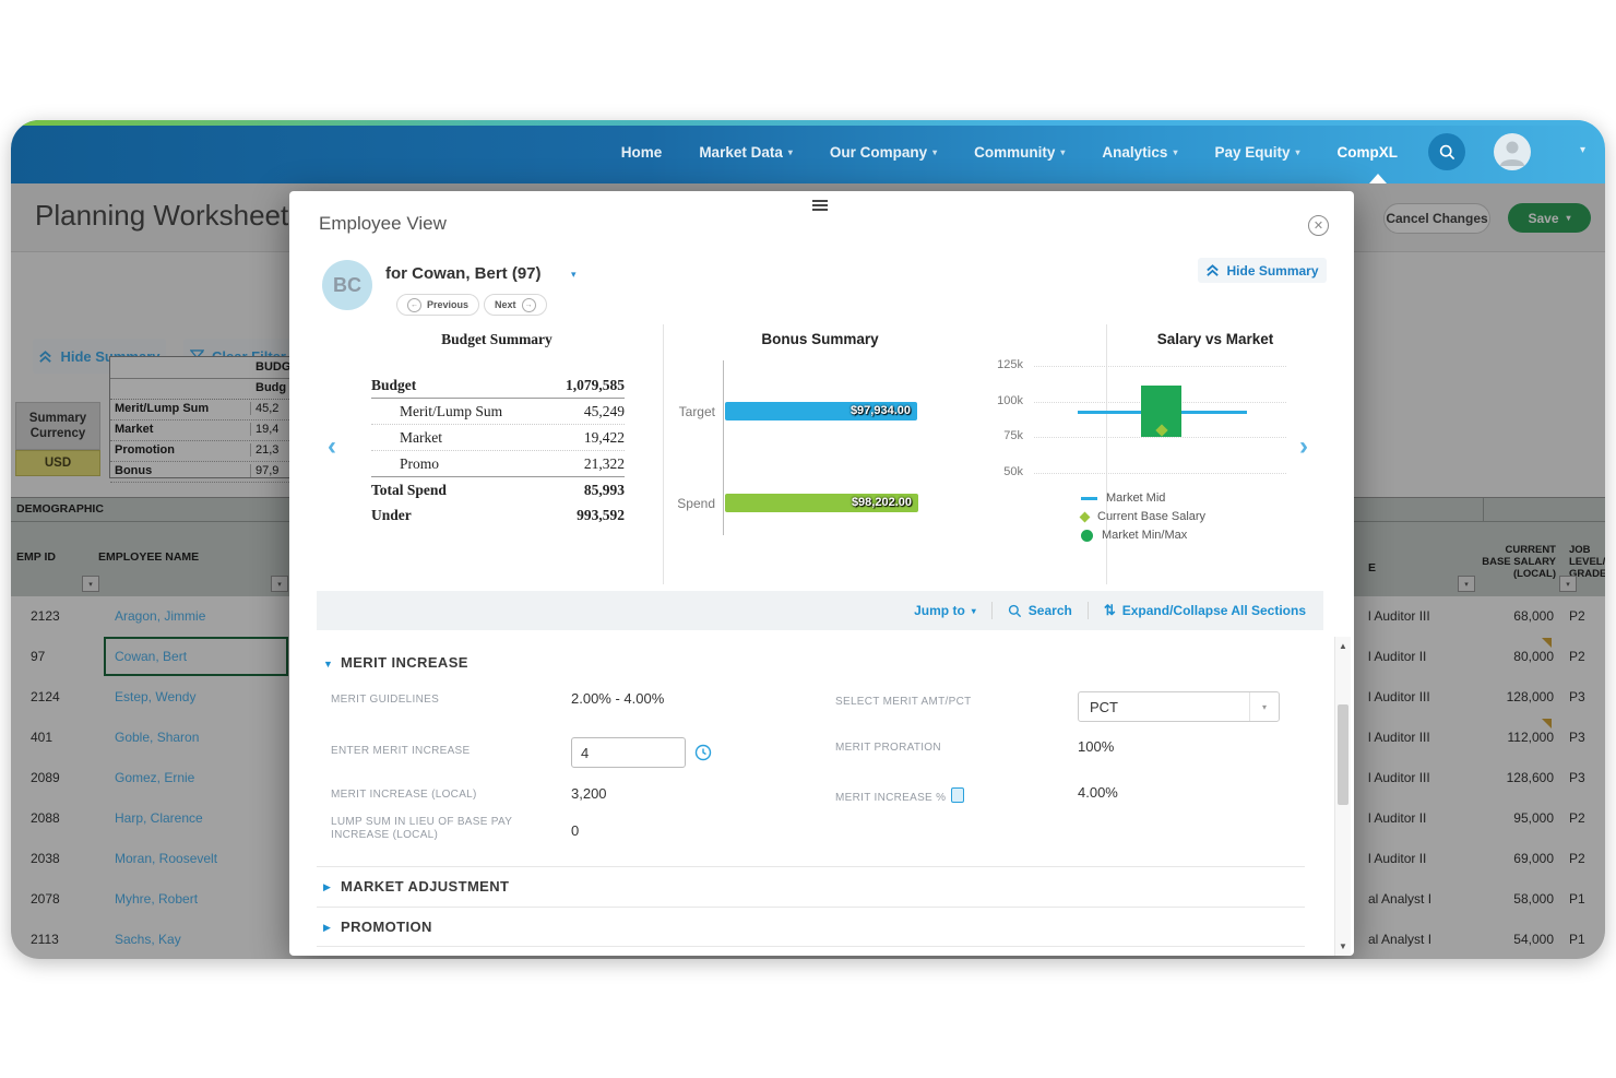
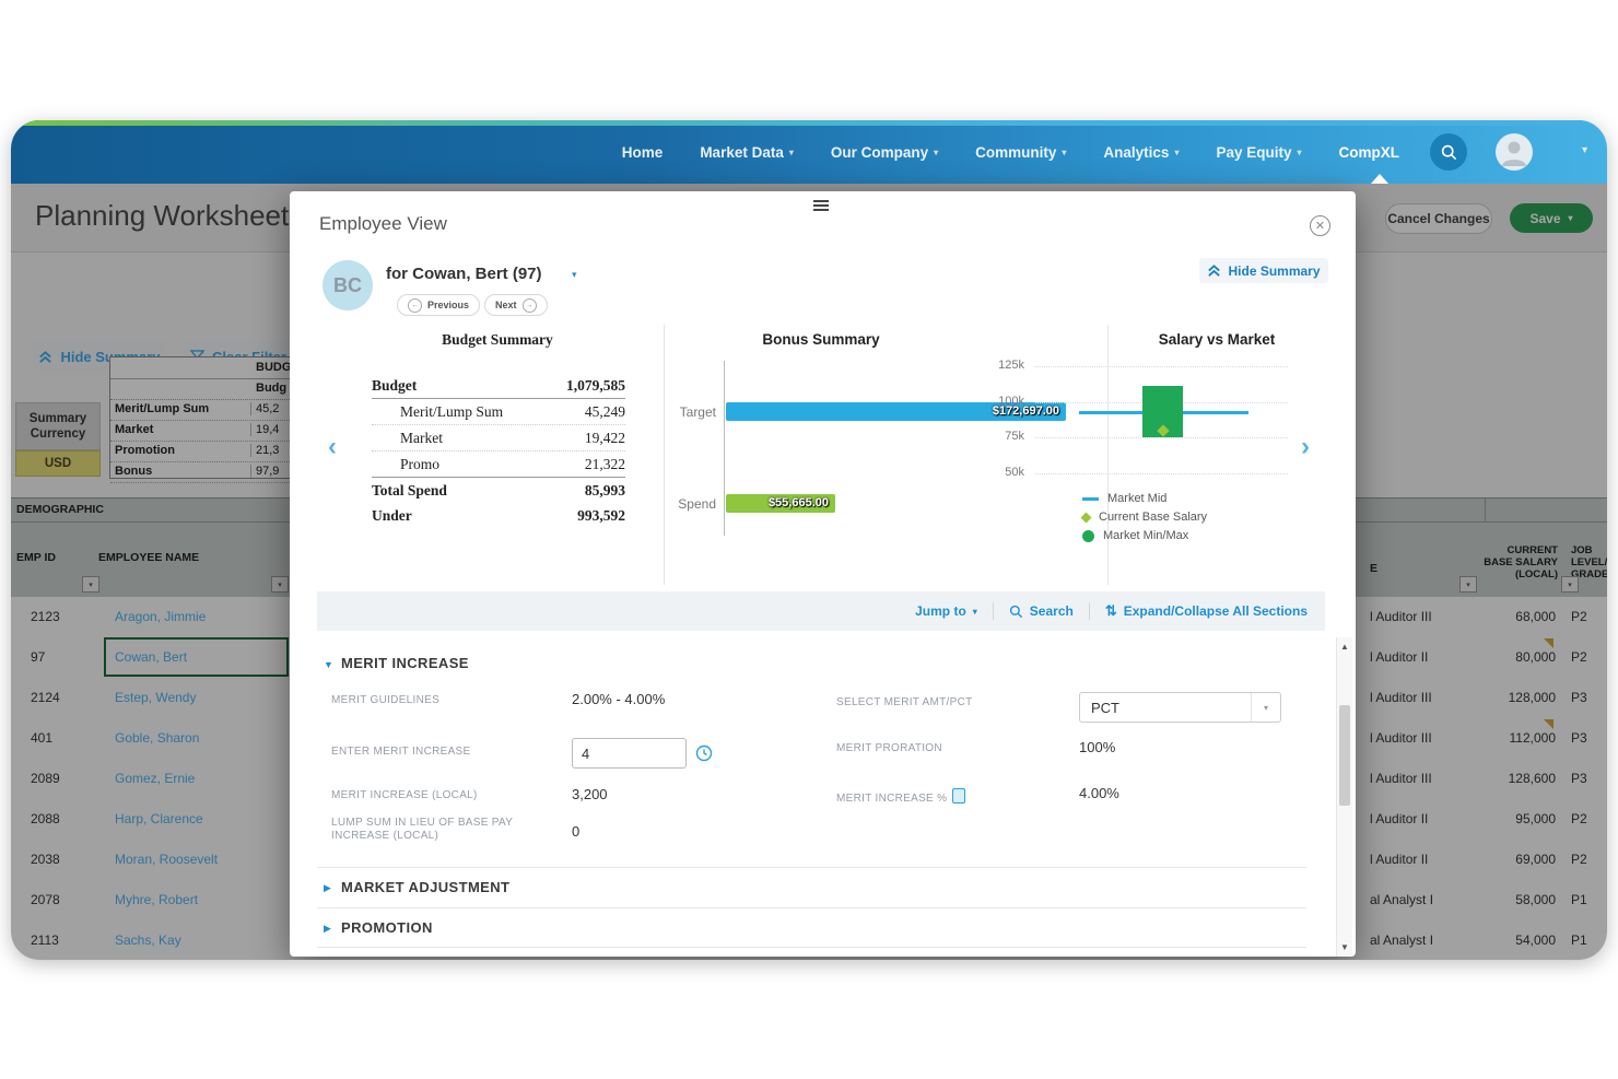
Bonus Summary/Target: $97,934.00 -> $172,697.00
Bonus Summary/Spend: $98,202.00 -> $55,665.00
